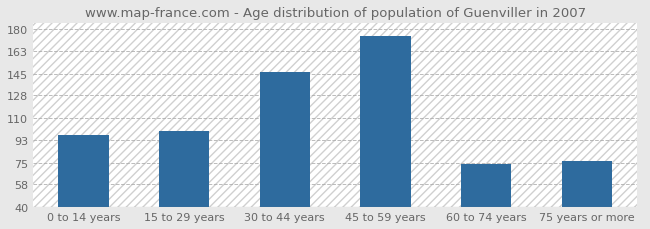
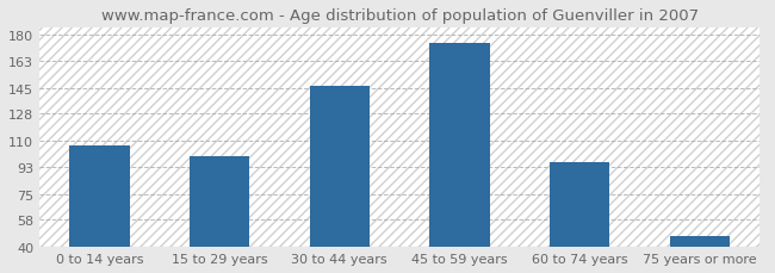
0 to 14 years: 97 -> 107
60 to 74 years: 74 -> 96
75 years or more: 76 -> 47
